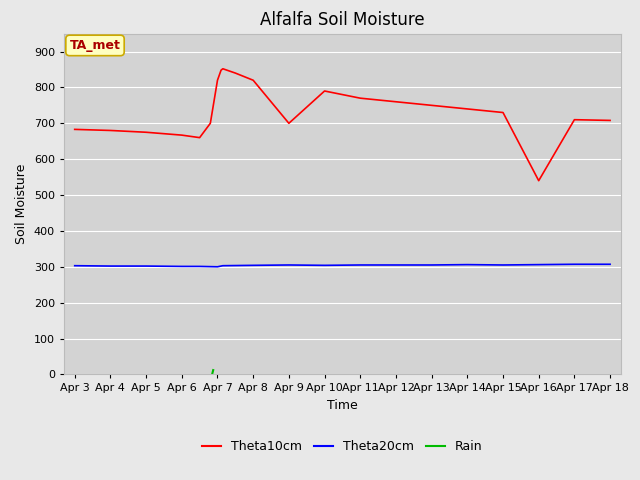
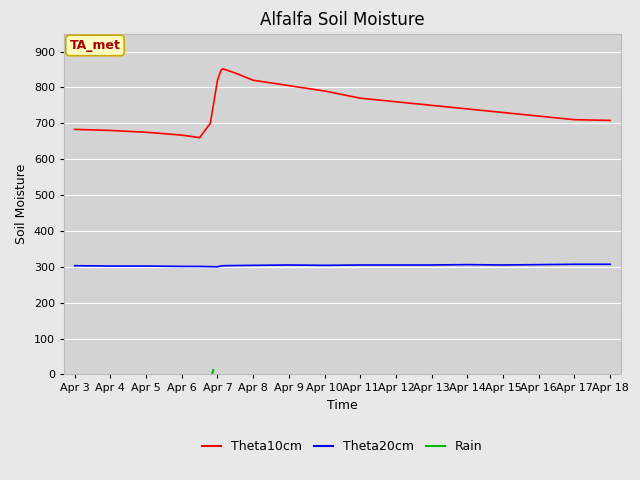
Theta10cm/Apr 9: 700 -> 805
Theta10cm/Apr 16: 540 -> 720
